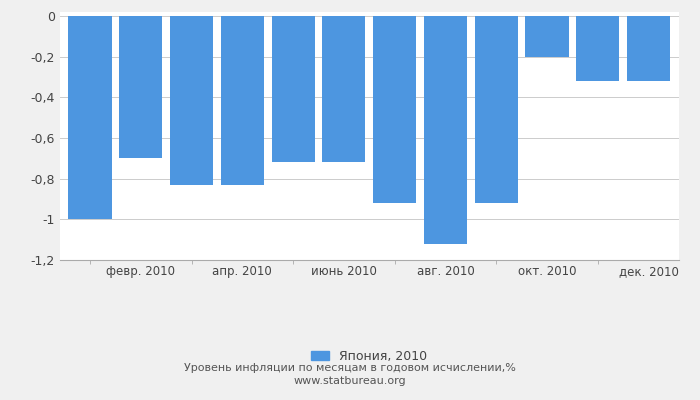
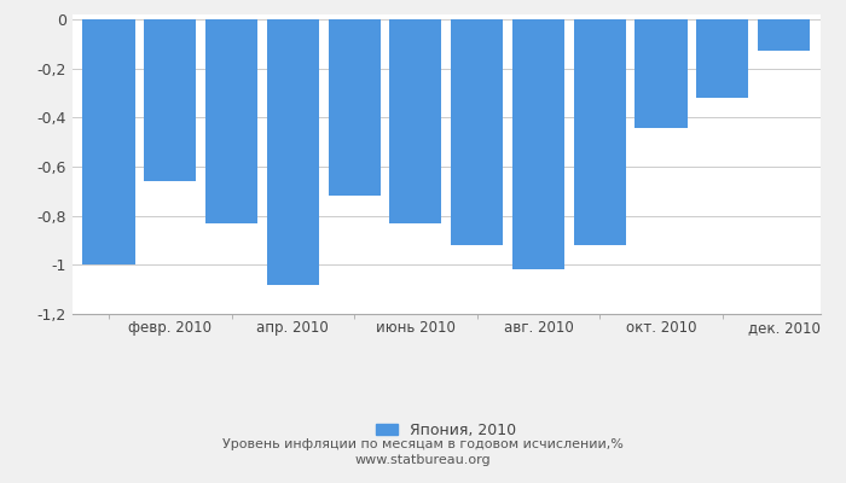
февр. 2010: -0,70 -> -0,66
апр. 2010: -0,83 -> -1,08
июнь 2010: -0,72 -> -0,83
авг. 2010: -1,12 -> -1,02
окт. 2010: -0,20 -> -0,44
дек. 2010: -0,32 -> -0,13
